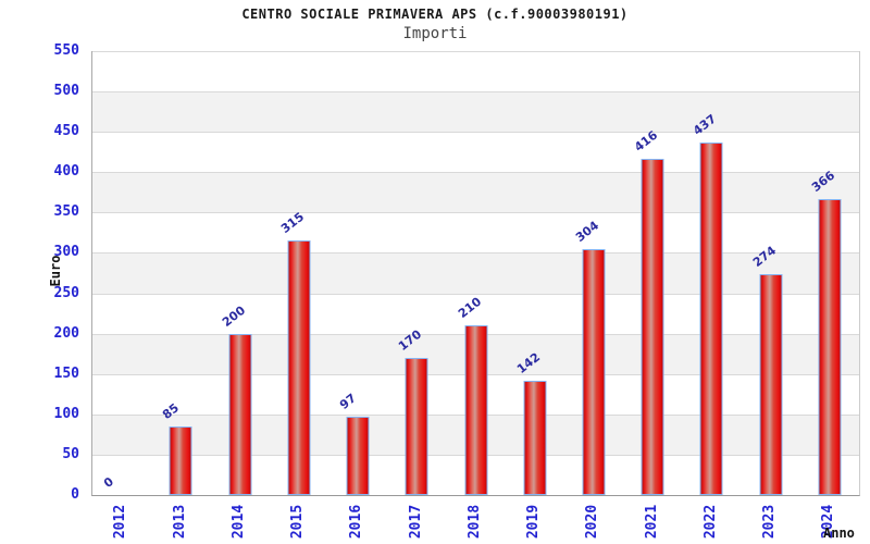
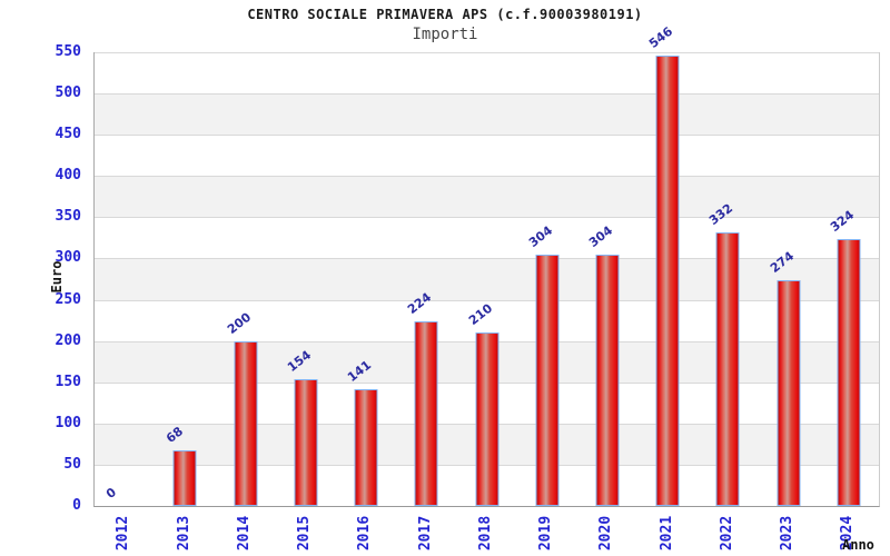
2013: 85 -> 68
2015: 315 -> 154
2016: 97 -> 141
2017: 170 -> 224
2019: 142 -> 304
2021: 416 -> 546
2022: 437 -> 332
2024: 366 -> 324
